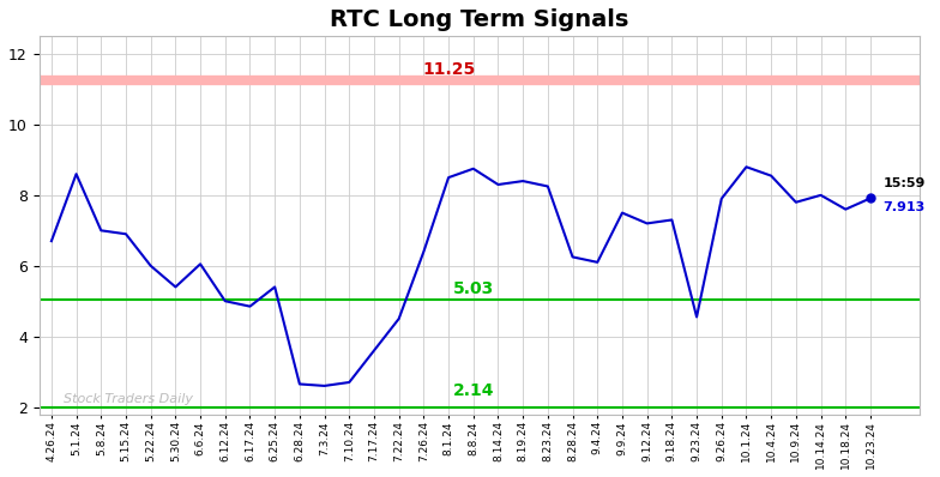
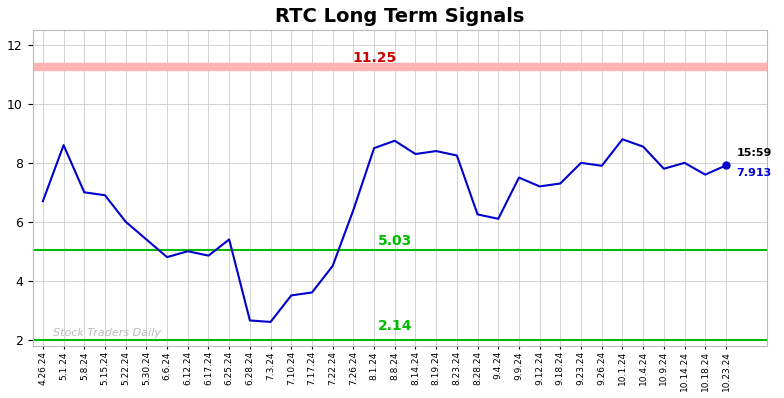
6.6.24: 6.05 -> 4.80
7.10.24: 2.70 -> 3.50
9.23.24: 4.55 -> 8.00
